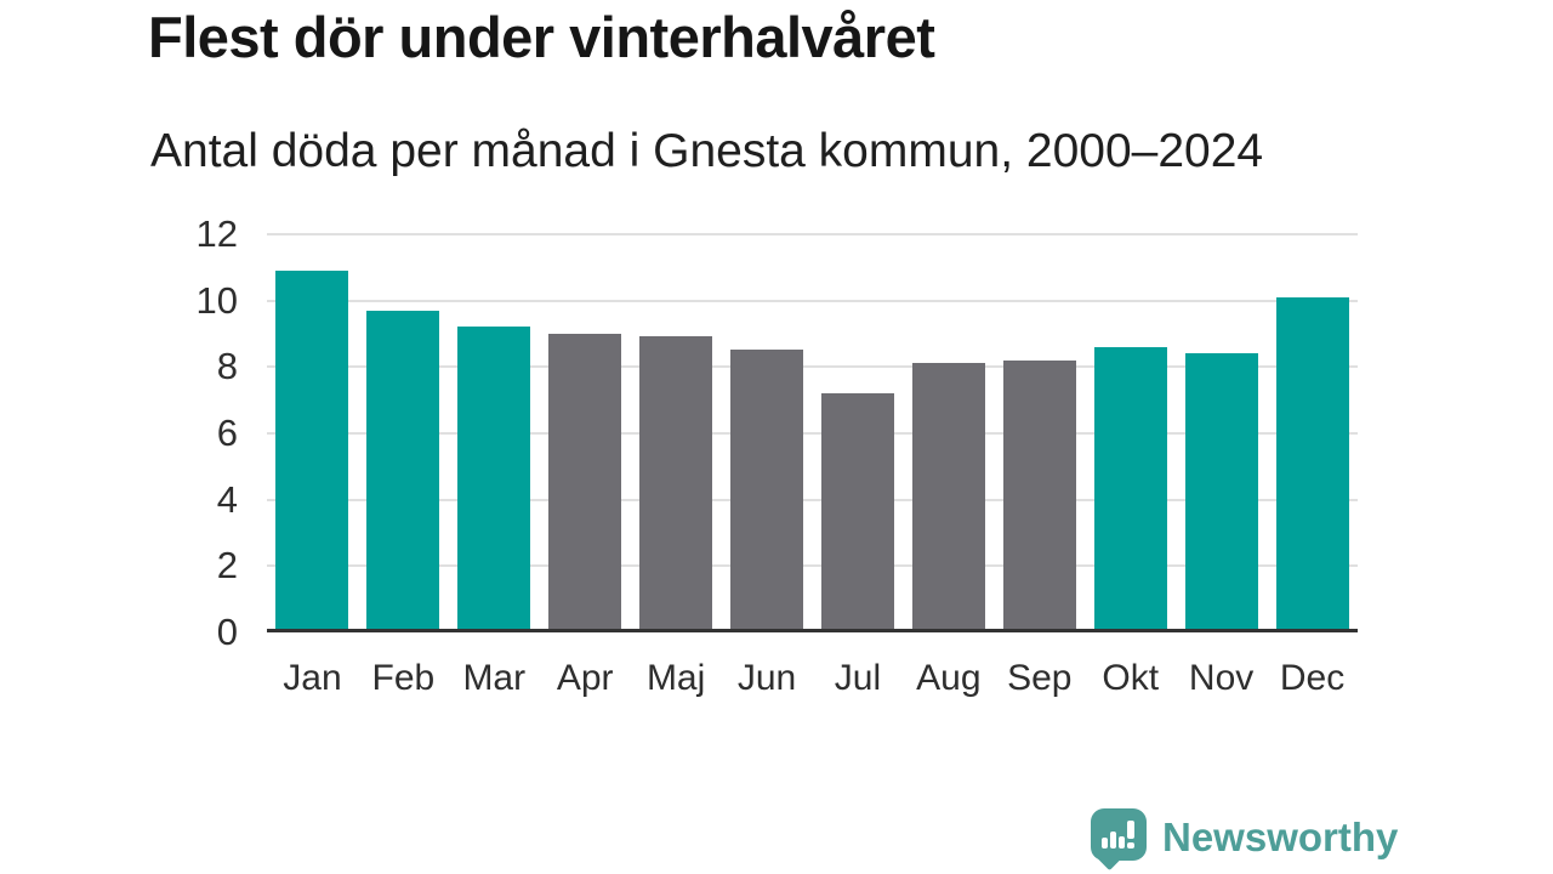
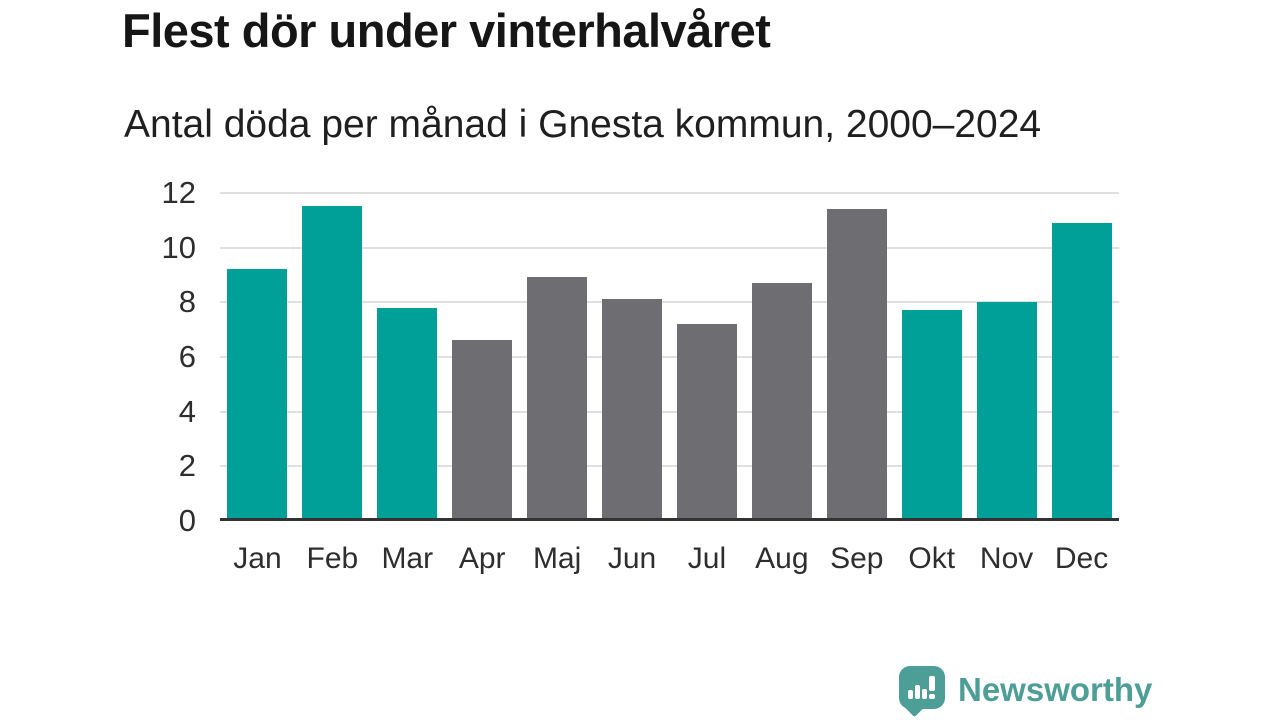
Jan: 10.8 -> 9.1
Feb: 9.6 -> 11.4
Mar: 9.1 -> 7.7
Apr: 8.9 -> 6.5
Jun: 8.4 -> 8.0
Aug: 8.0 -> 8.6
Sep: 8.1 -> 11.3
Okt: 8.5 -> 7.6
Nov: 8.3 -> 7.9
Dec: 10.0 -> 10.8
